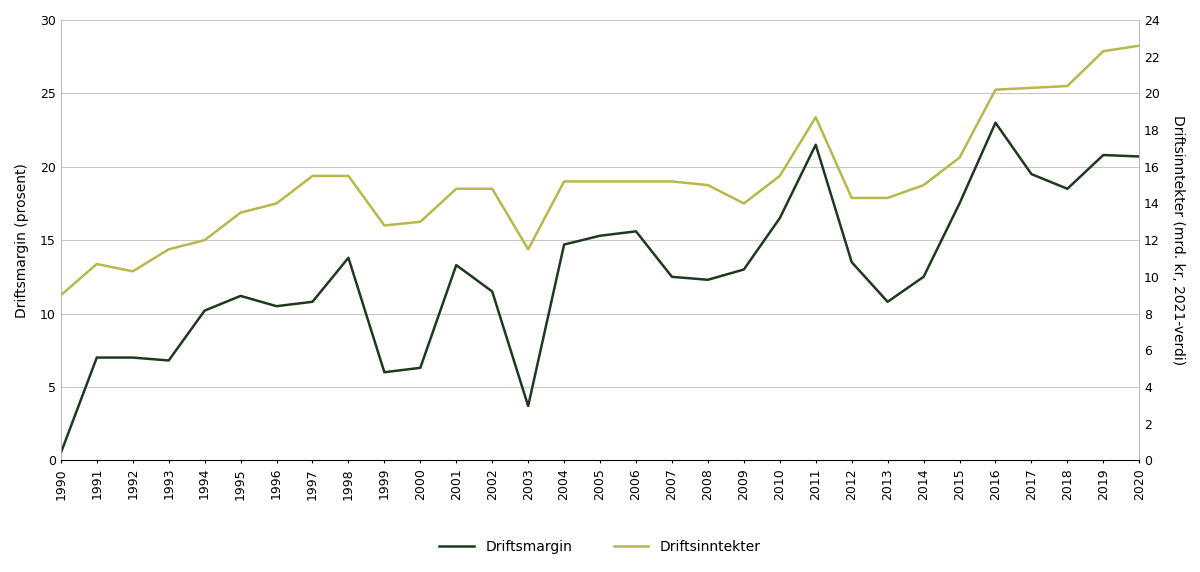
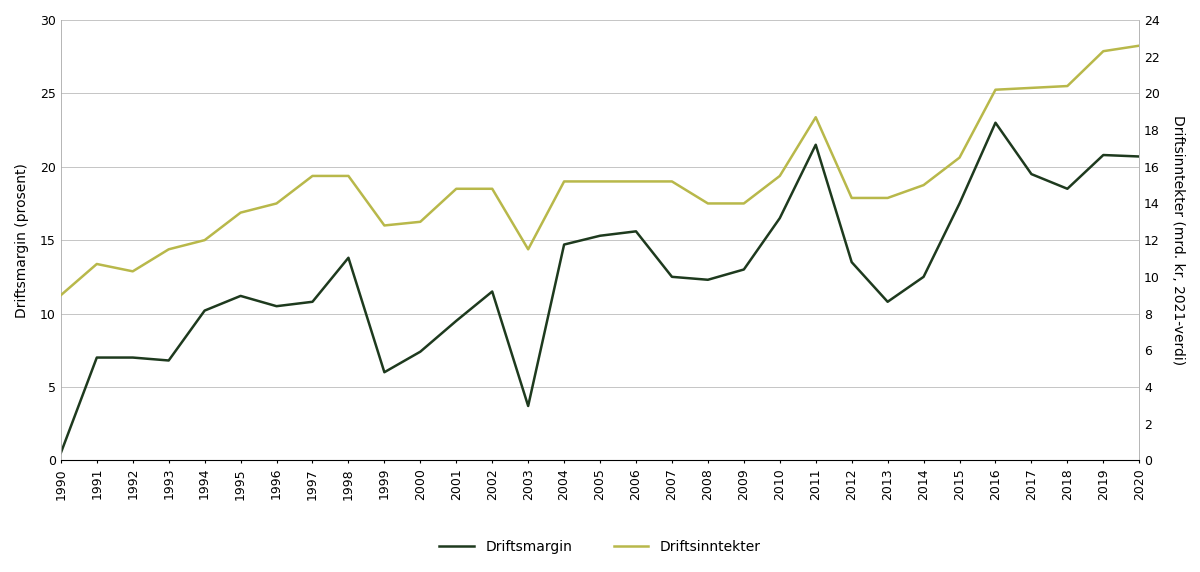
Driftsmargin/2000: 6.3 -> 7.4
Driftsmargin/2001: 13.3 -> 9.5
Driftsinntekter/2008: 15.0 -> 14.0
